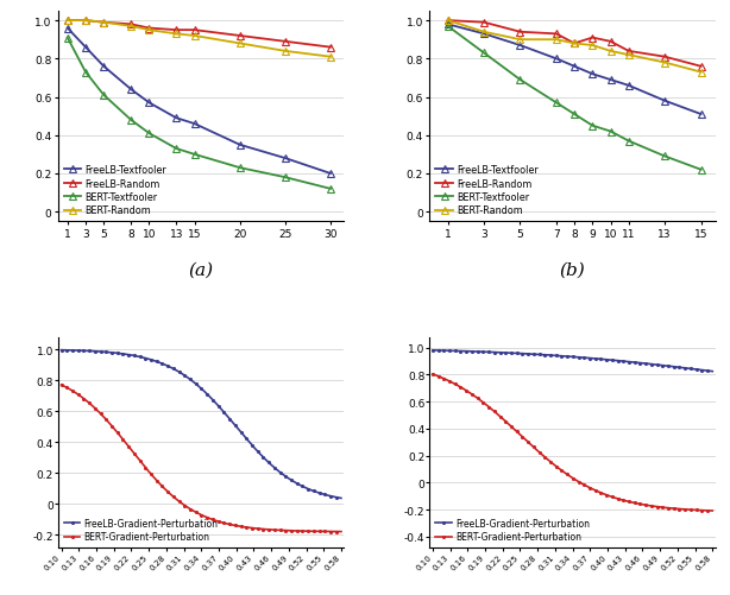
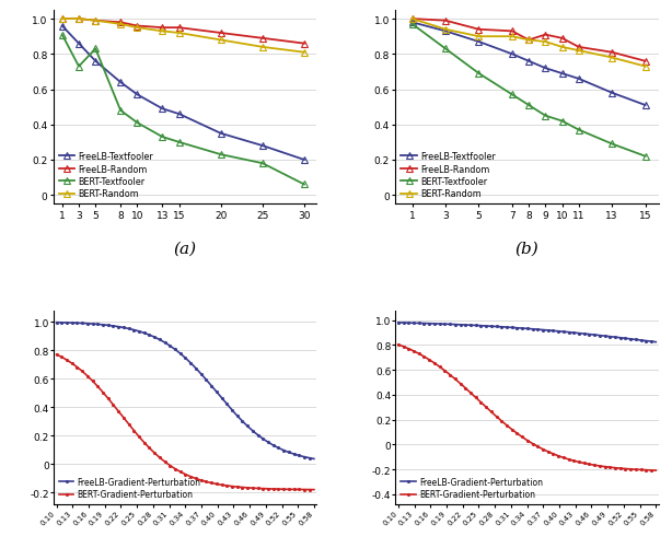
(a)/BERT-Textfooler/5: 0.61 -> 0.83
(a)/BERT-Textfooler/30: 0.12 -> 0.06
